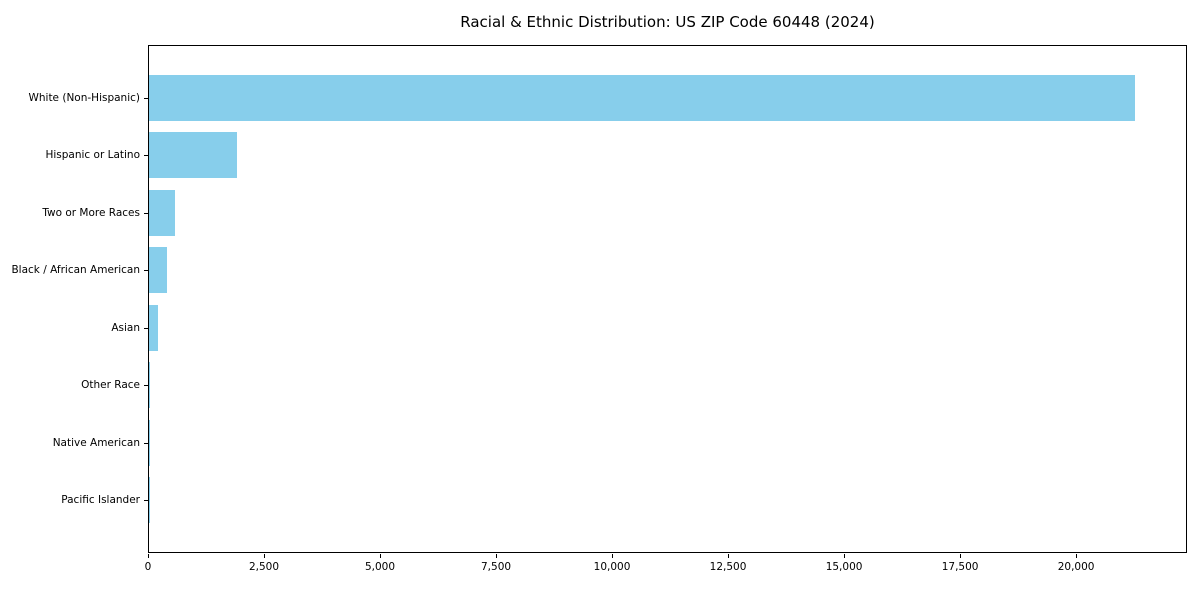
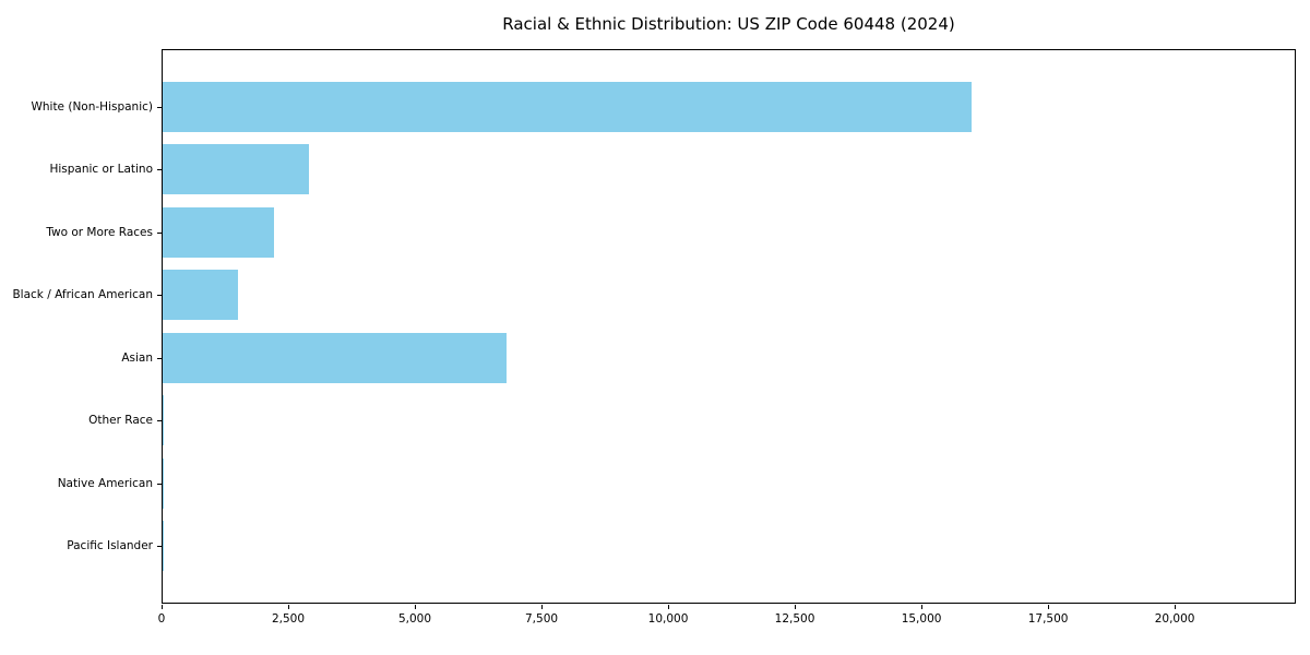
White (Non-Hispanic): 21300 -> 16000
Hispanic or Latino: 1900 -> 2900
Two or More Races: 600 -> 2200
Black / African American: 400 -> 1500
Asian: 200 -> 6800
